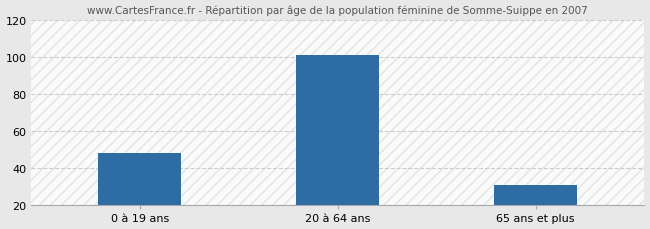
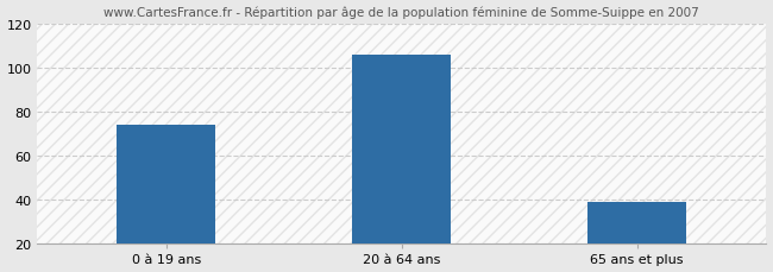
0 à 19 ans: 48 -> 74
20 à 64 ans: 101 -> 106
65 ans et plus: 31 -> 39
